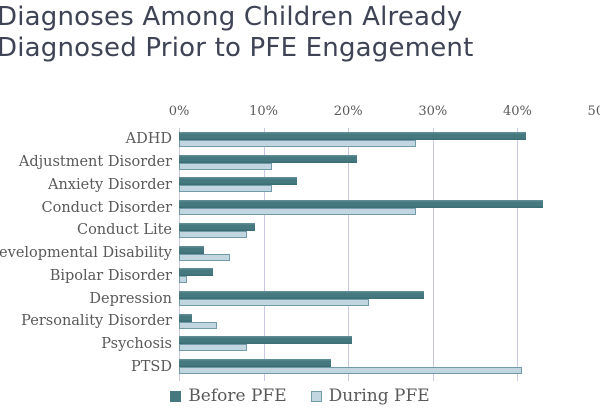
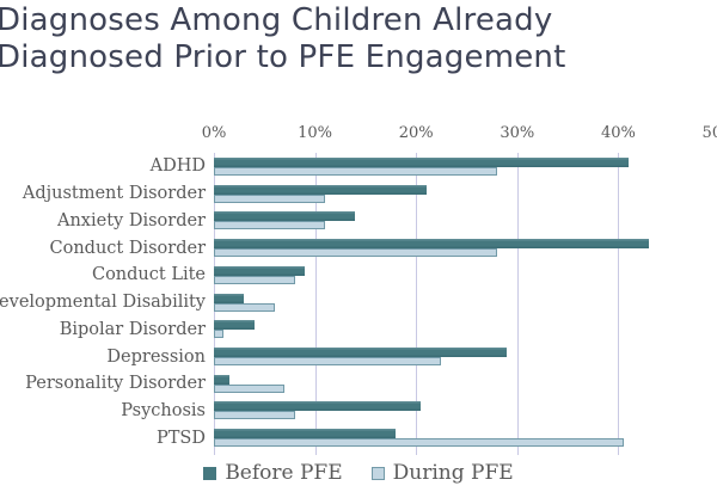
During PFE/Personality Disorder: 4% -> 7%
